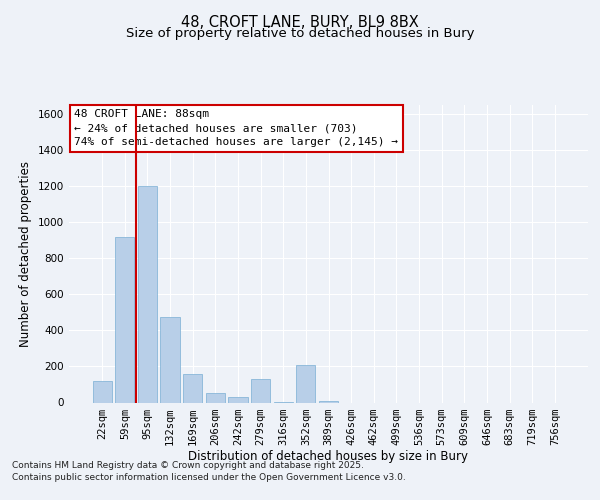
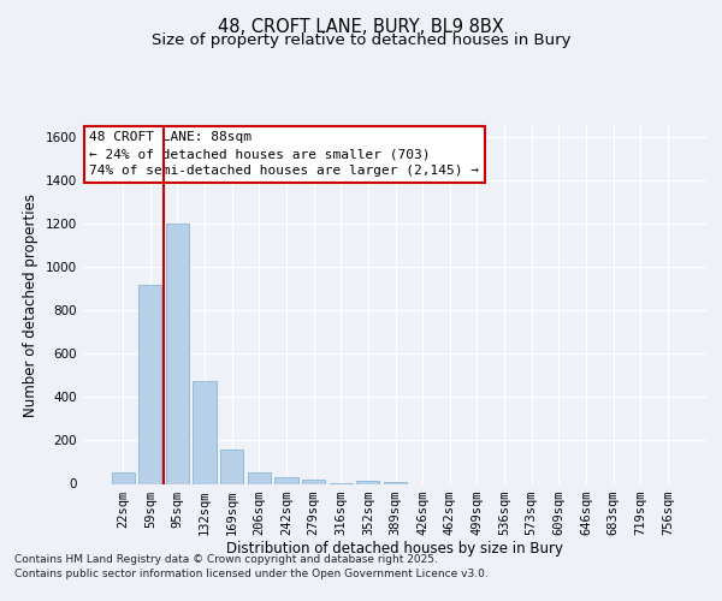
22sqm: 120 -> 60
279sqm: 130 -> 20
352sqm: 210 -> 20
